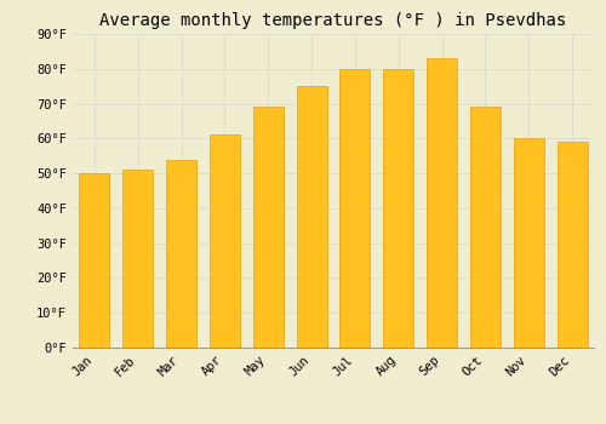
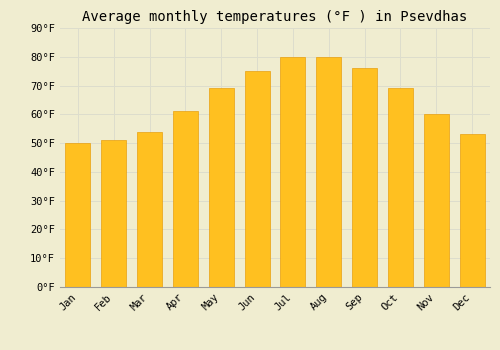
Sep: 83°F -> 76°F
Dec: 59°F -> 53°F
